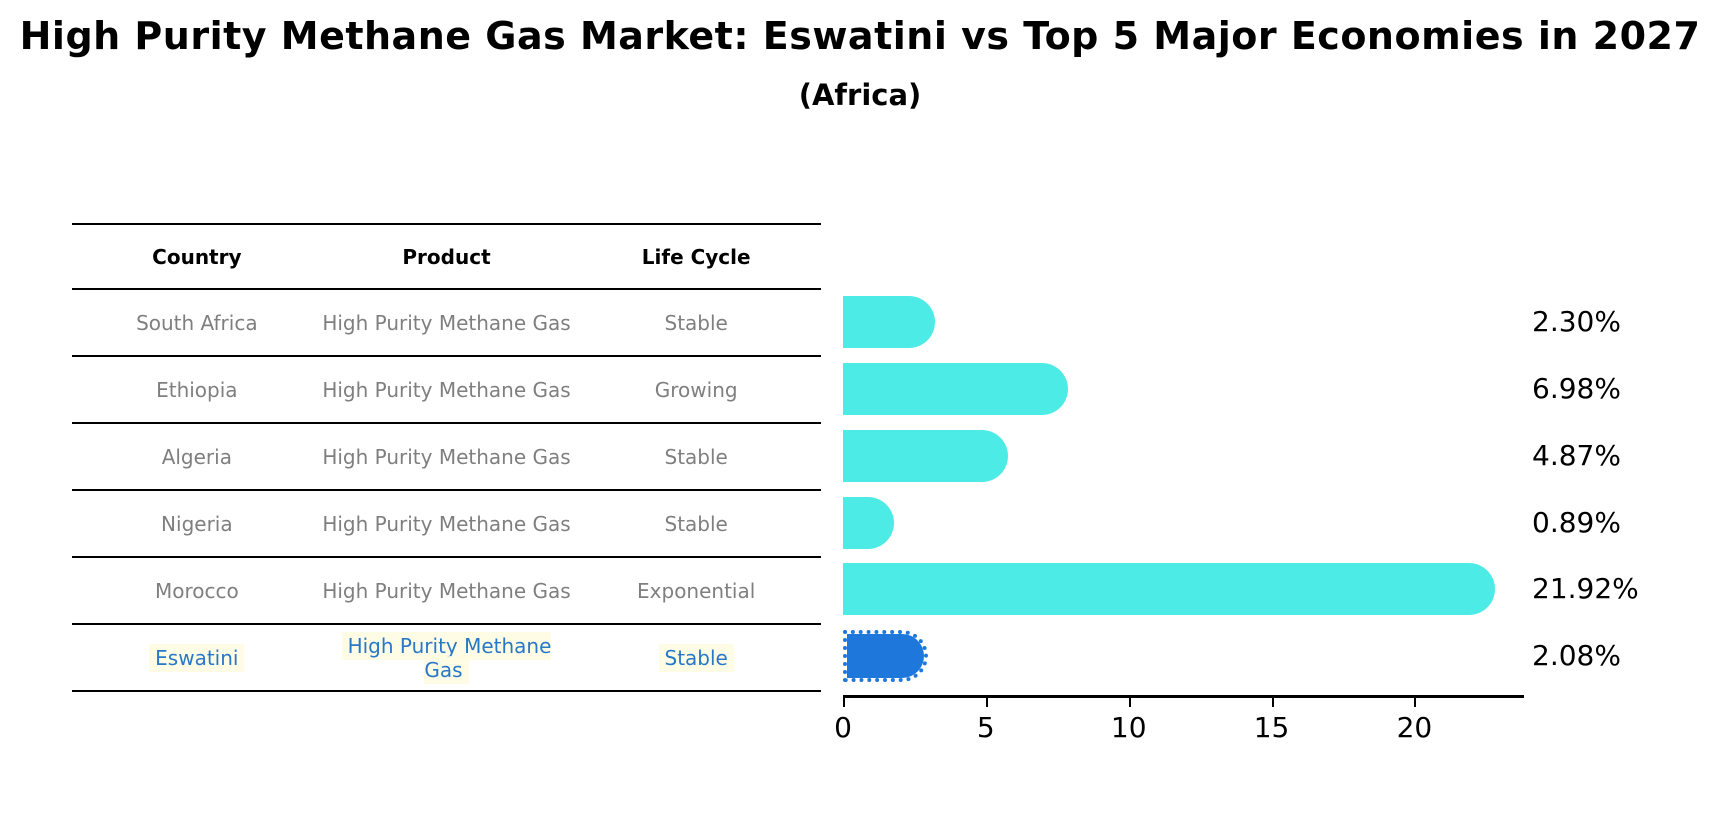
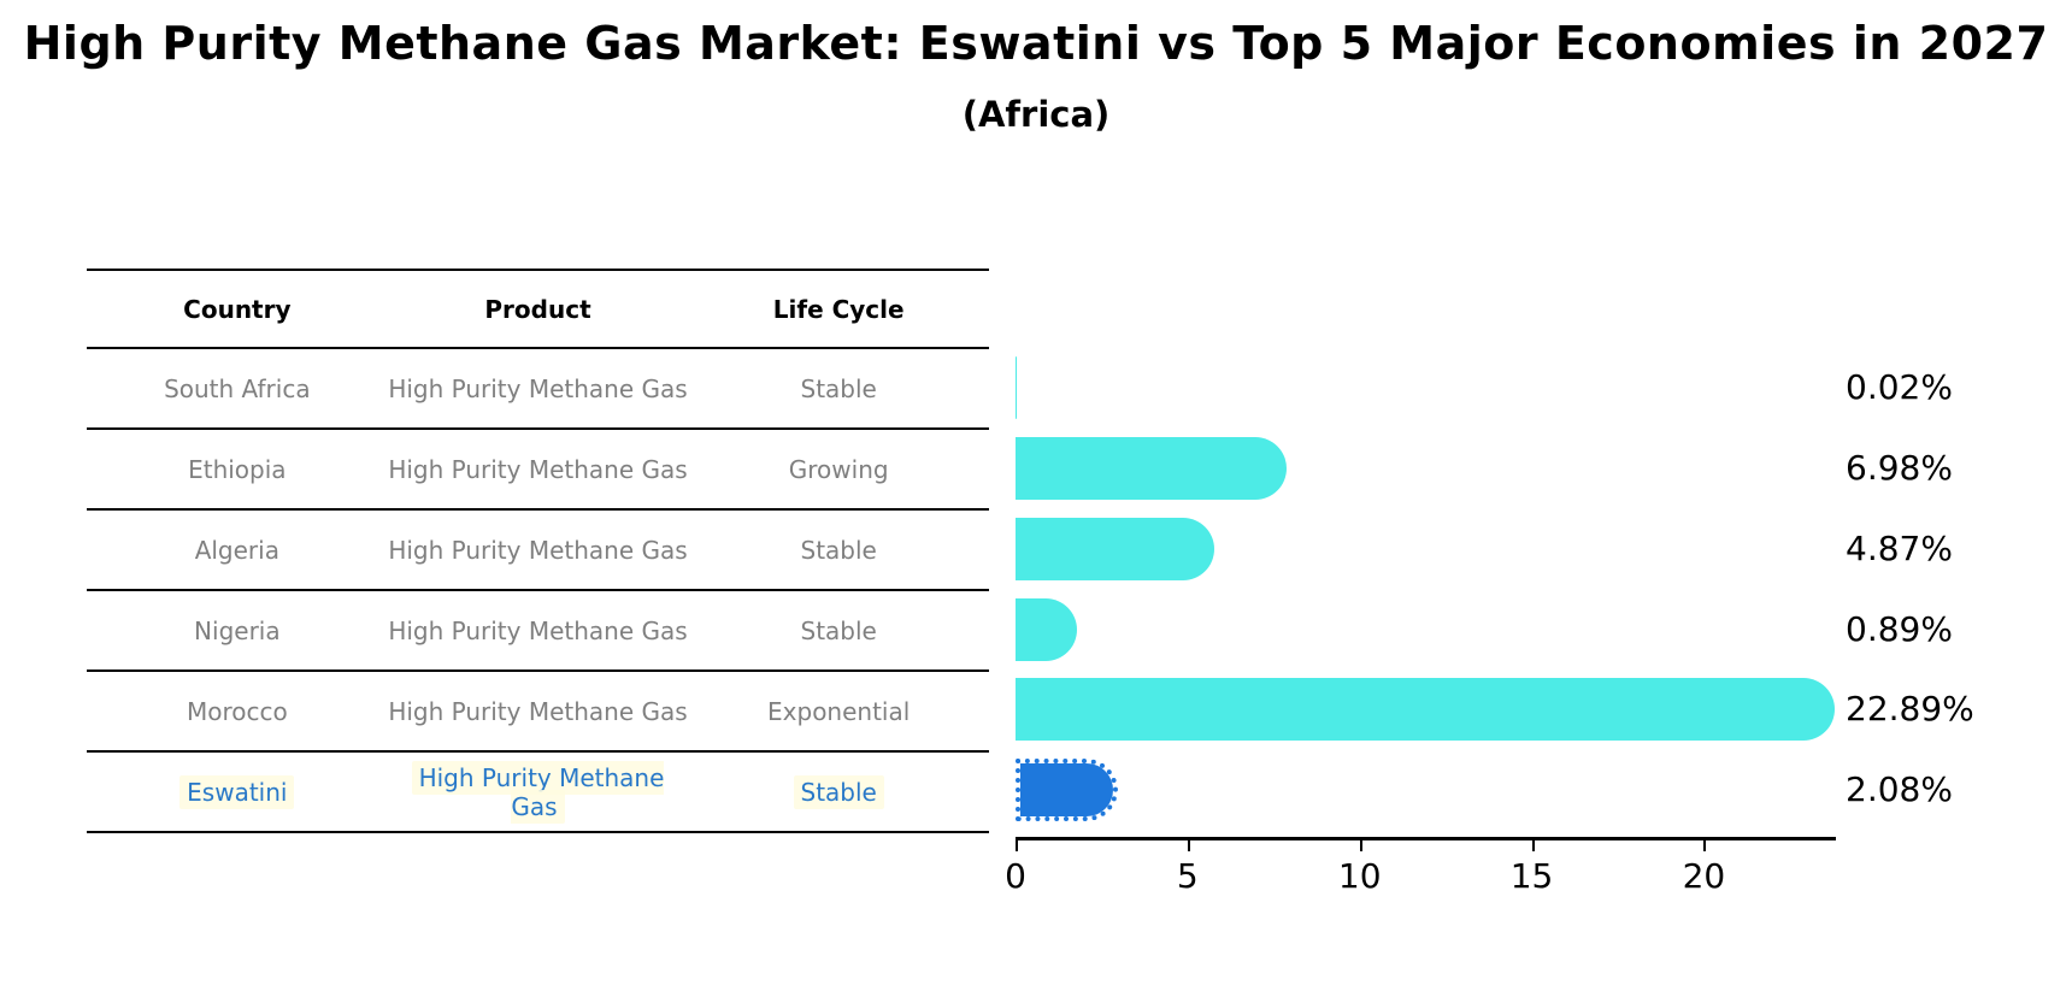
South Africa: 2.30% -> 0.02%
Morocco: 21.92% -> 22.89%
